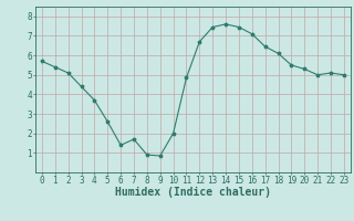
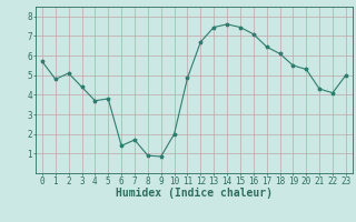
1: 5.4 -> 4.8
5: 2.6 -> 3.8
21: 5.0 -> 4.3
22: 5.1 -> 4.1
